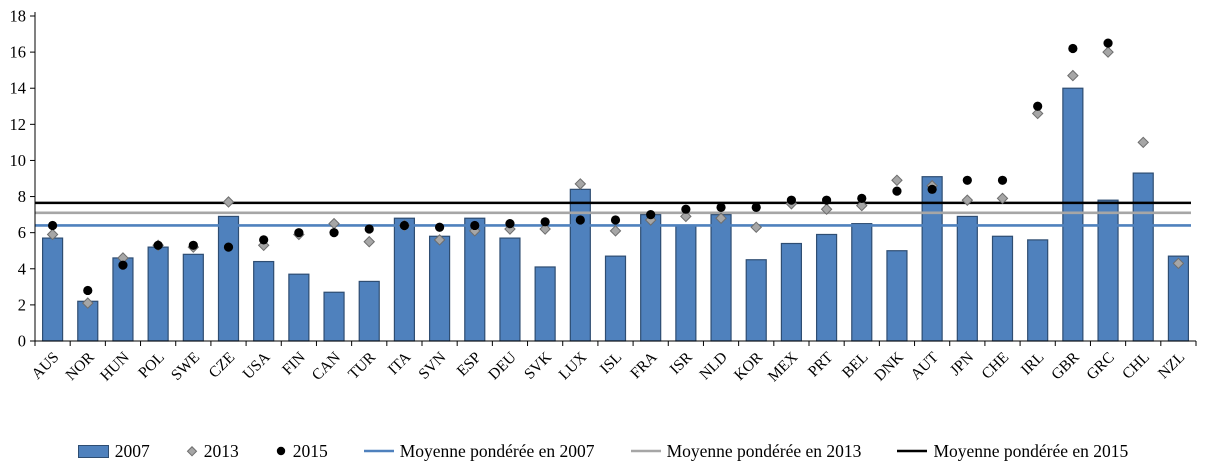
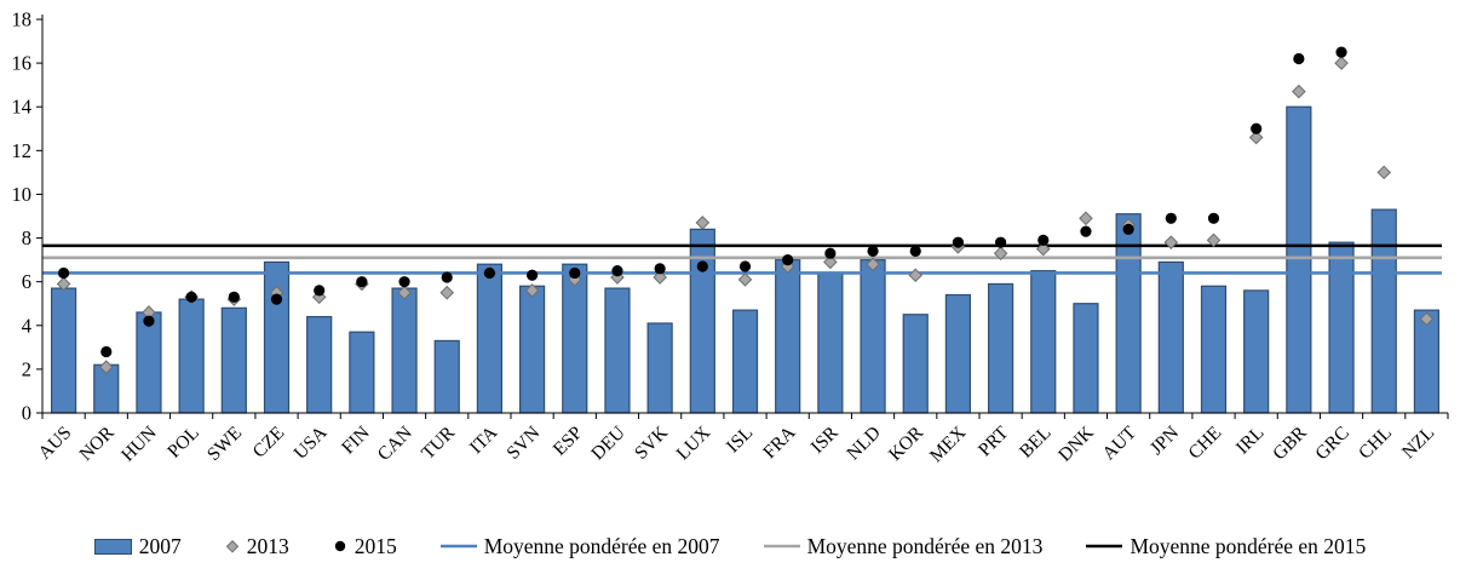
2013/CZE: 7.7 -> 5.5
2007/CAN: 2.7 -> 5.7
2013/CAN: 6.5 -> 5.5
